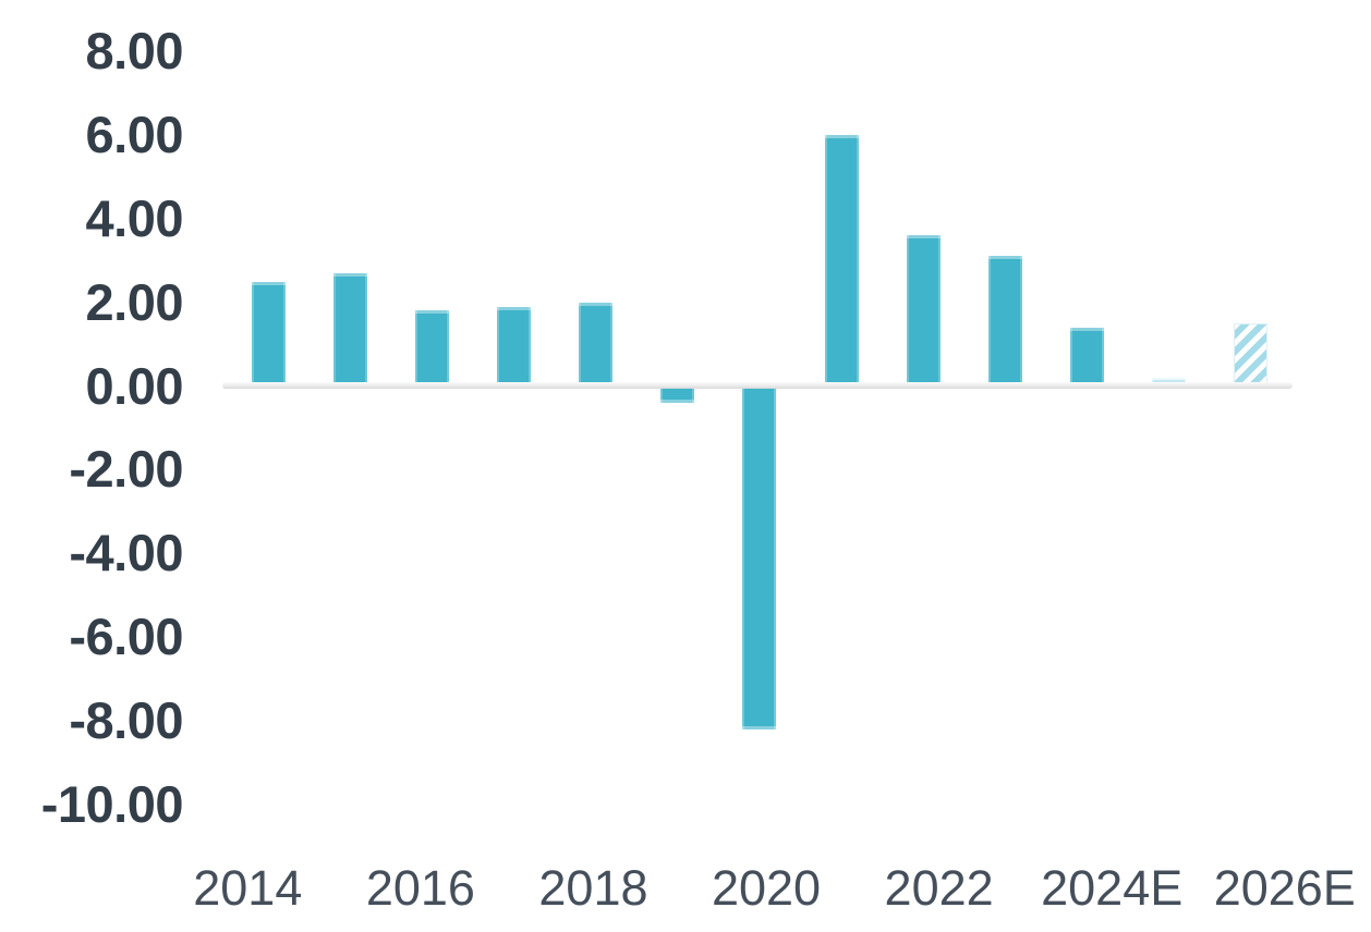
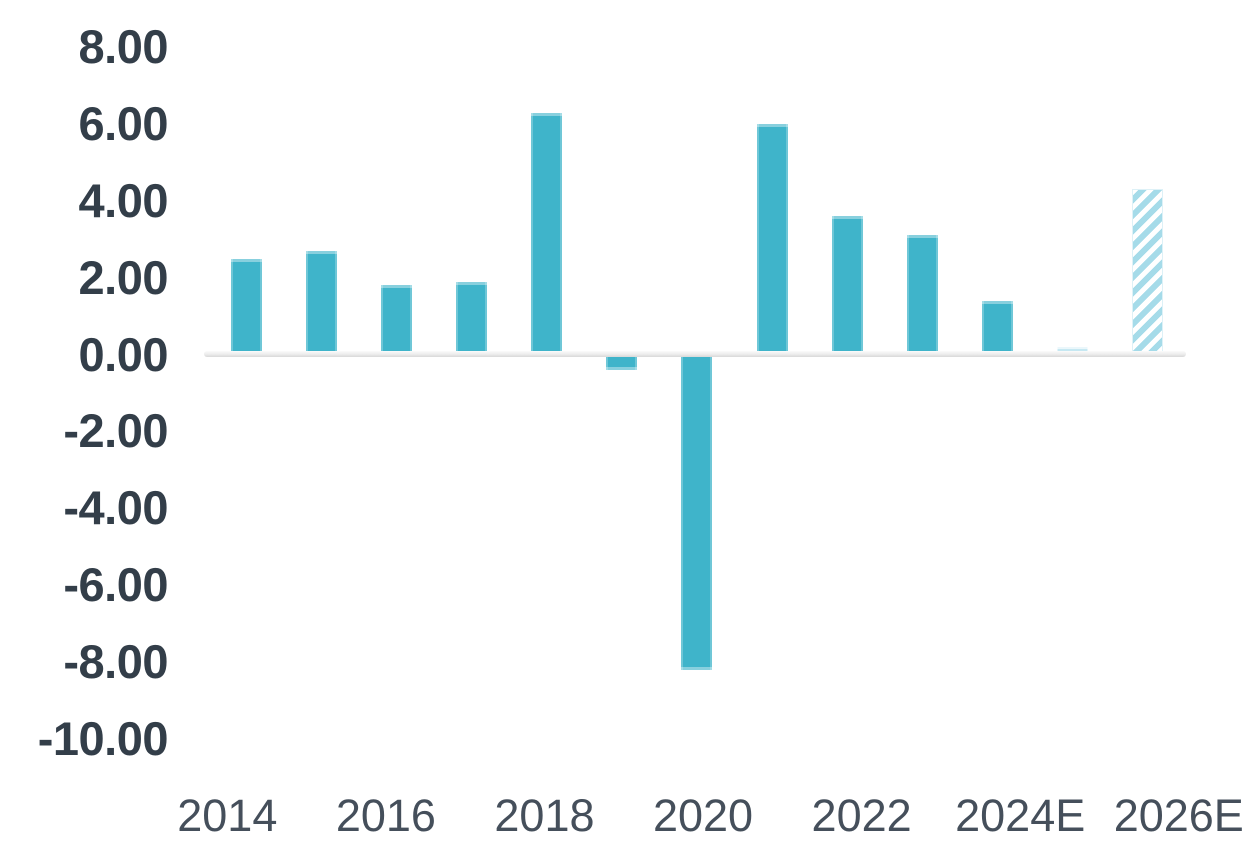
2018: 2.0 -> 6.3
2026E: 1.5 -> 4.3
